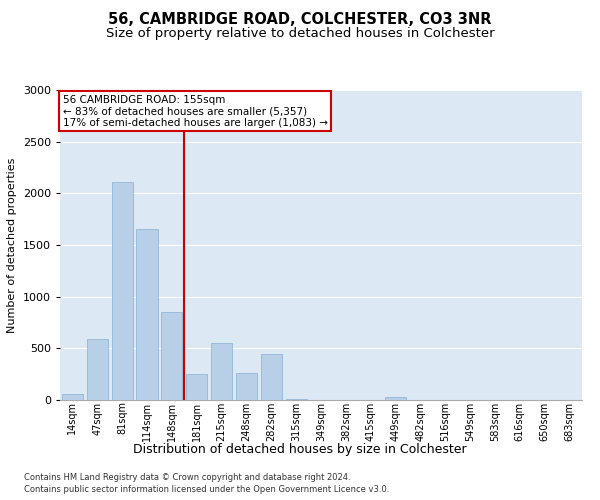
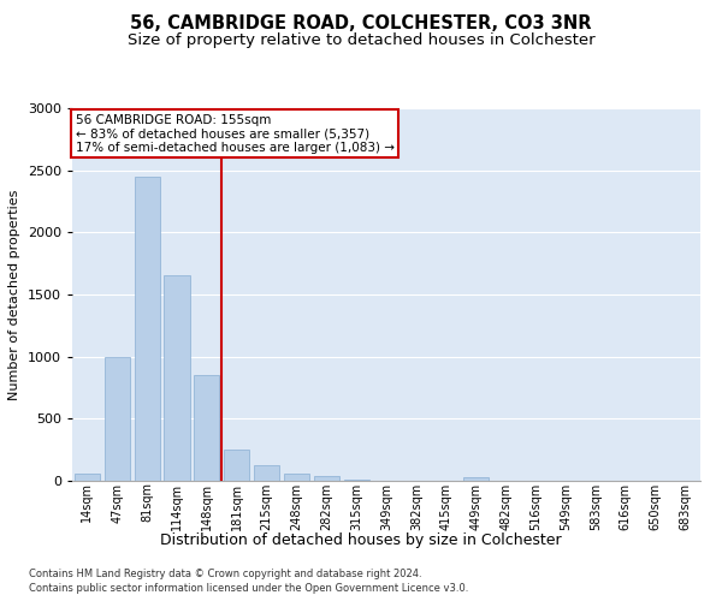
47sqm: 590 -> 1000
81sqm: 2110 -> 2450
215sqm: 550 -> 130
248sqm: 260 -> 60
282sqm: 450 -> 40
